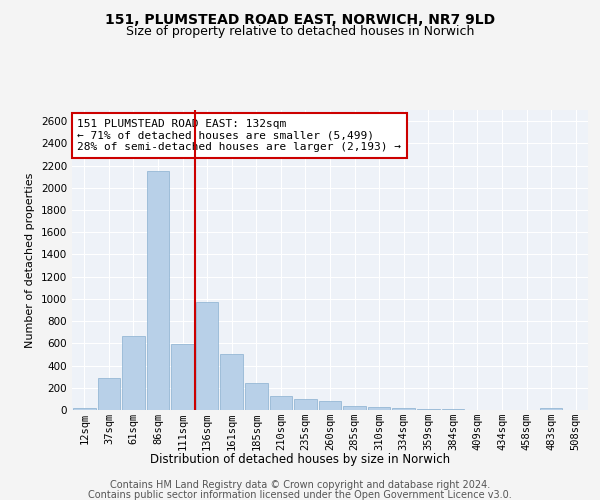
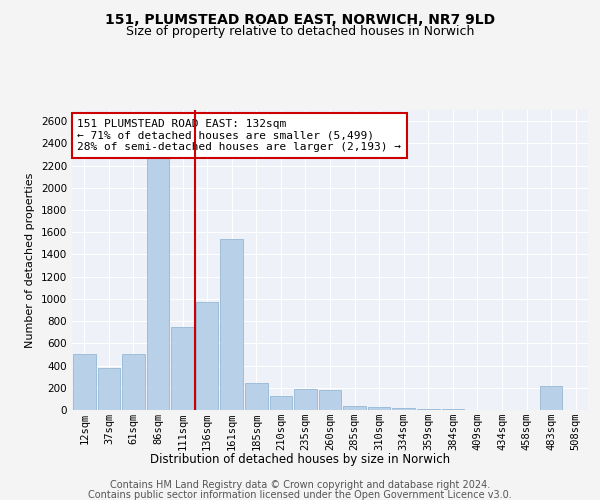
12sqm: 20 -> 500
37sqm: 290 -> 380
61sqm: 670 -> 500
86sqm: 2150 -> 2290
111sqm: 590 -> 750
161sqm: 500 -> 1540
235sqm: 100 -> 190
260sqm: 80 -> 180
483sqm: 20 -> 220
